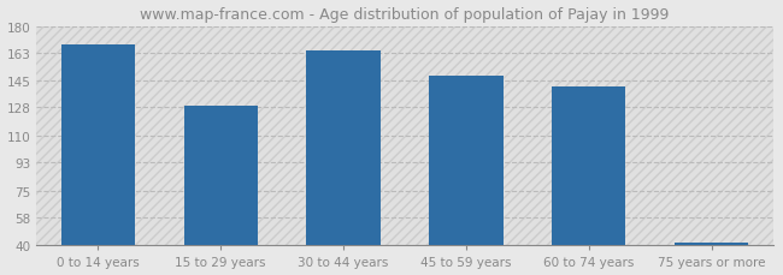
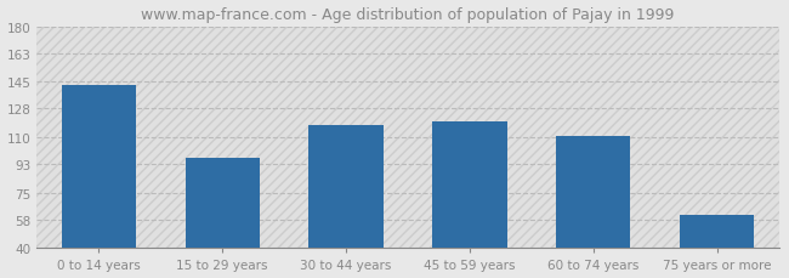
0 to 14 years: 168 -> 143
15 to 29 years: 129 -> 97
30 to 44 years: 164 -> 118
45 to 59 years: 148 -> 120
60 to 74 years: 141 -> 111
75 years or more: 42 -> 61
